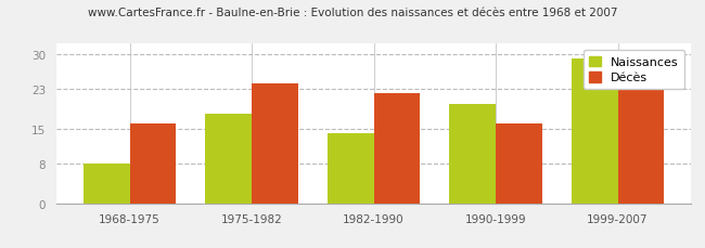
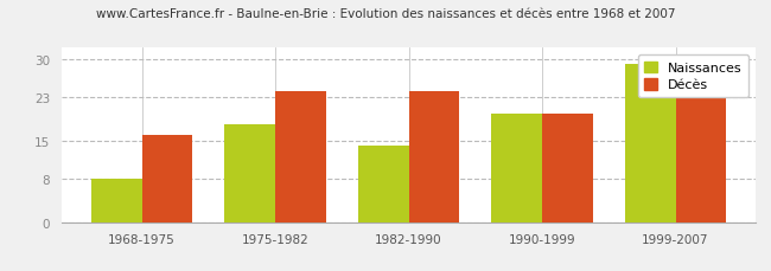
Décès/1982-1990: 22 -> 24
Décès/1990-1999: 16 -> 20
